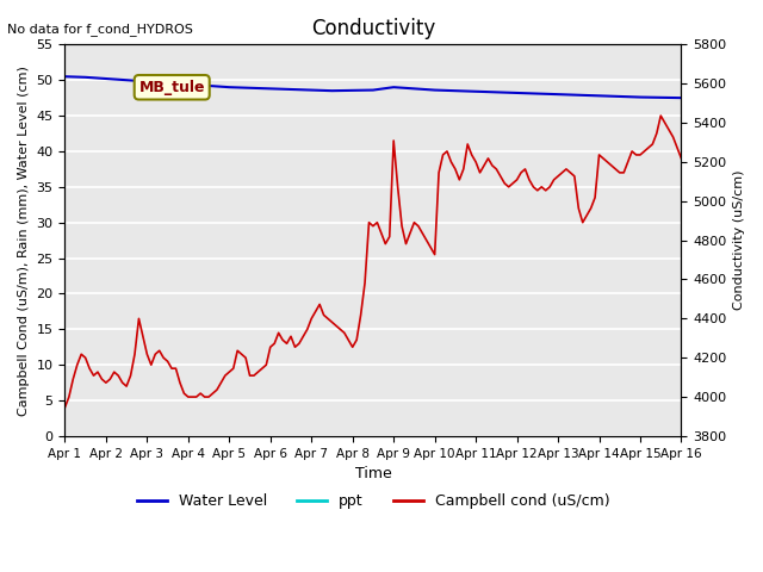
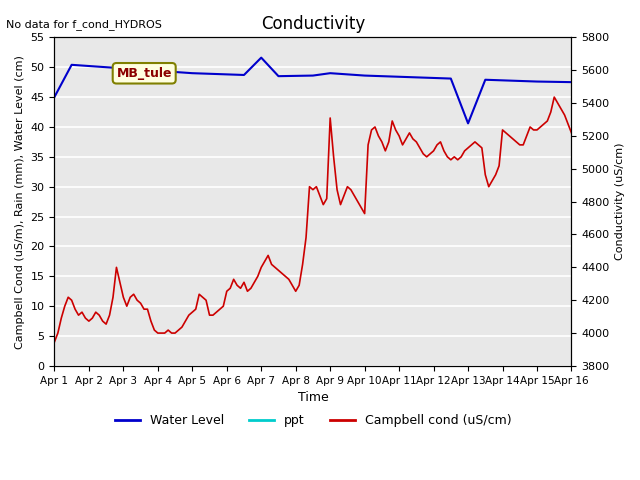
Water Level/Apr 1: 50.5 -> 45.0
Water Level/Apr 7: 48.6 -> 51.6
Water Level/Apr 13: 48.0 -> 40.6
